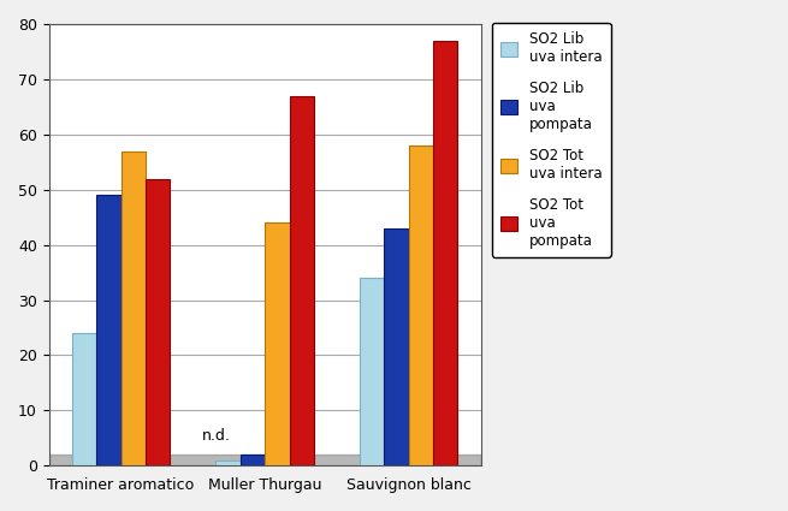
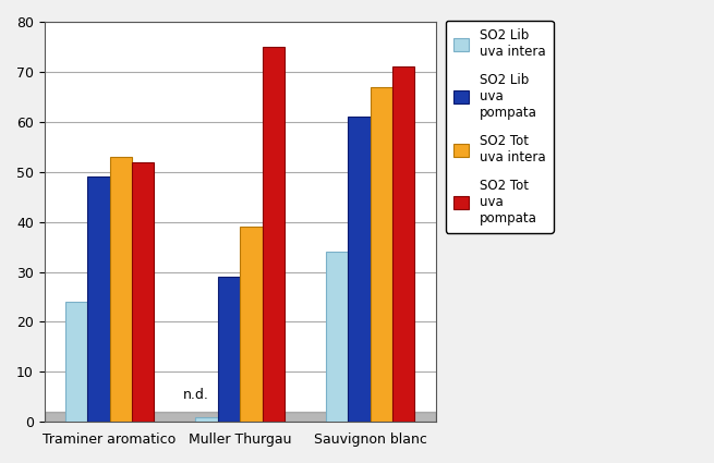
SO2 Tot uva intera/Traminer aromatico: 57 -> 53
SO2 Lib uva pompata/Muller Thurgau: 2 -> 29
SO2 Tot uva intera/Muller Thurgau: 44 -> 39
SO2 Tot uva pompata/Muller Thurgau: 67 -> 75
SO2 Lib uva pompata/Sauvignon blanc: 43 -> 61
SO2 Tot uva intera/Sauvignon blanc: 58 -> 67
SO2 Tot uva pompata/Sauvignon blanc: 77 -> 71
